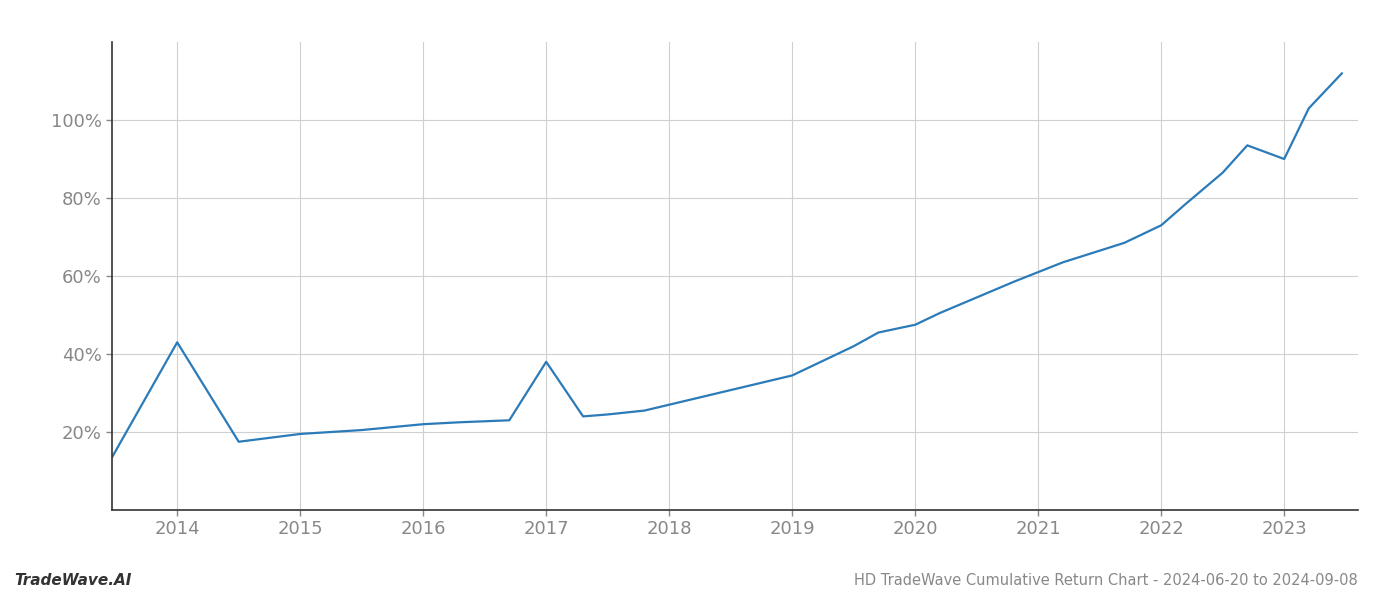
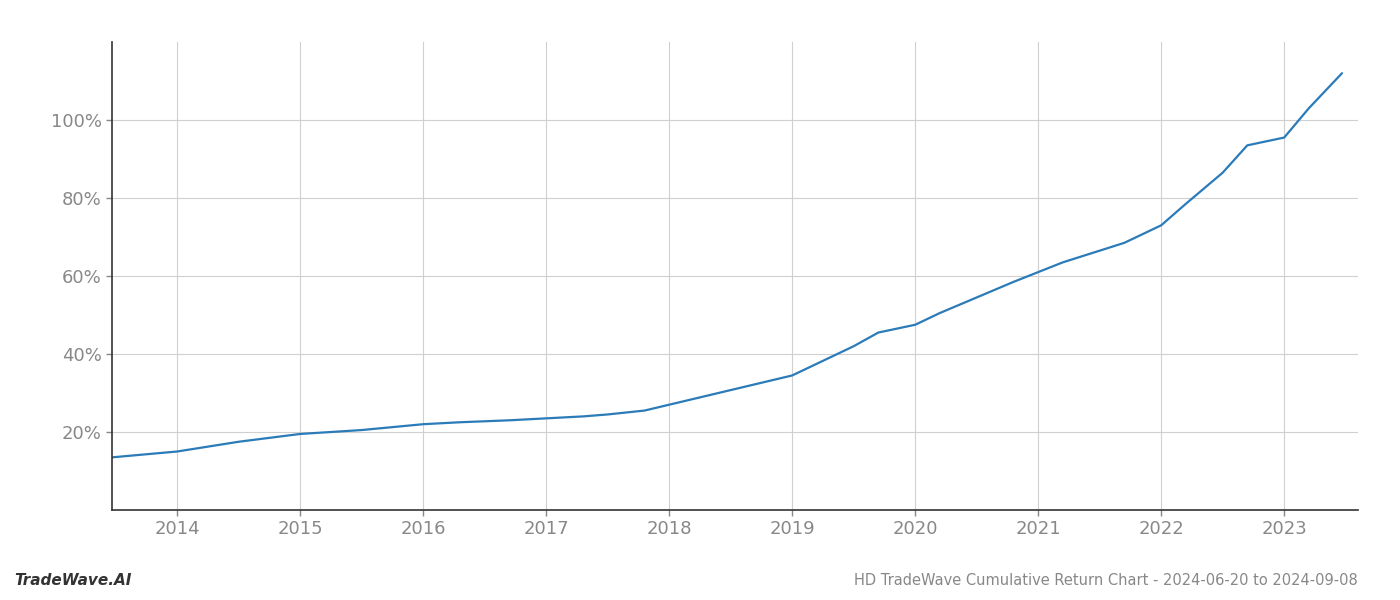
2014: 43.0% -> 15.0%
2017: 38.0% -> 23.5%
2023: 90.0% -> 95.5%
